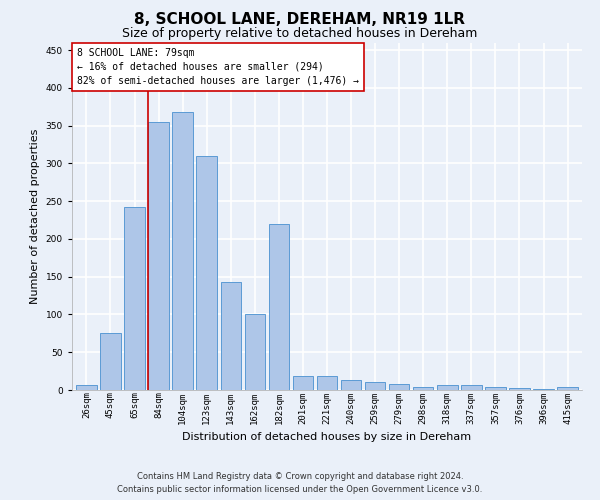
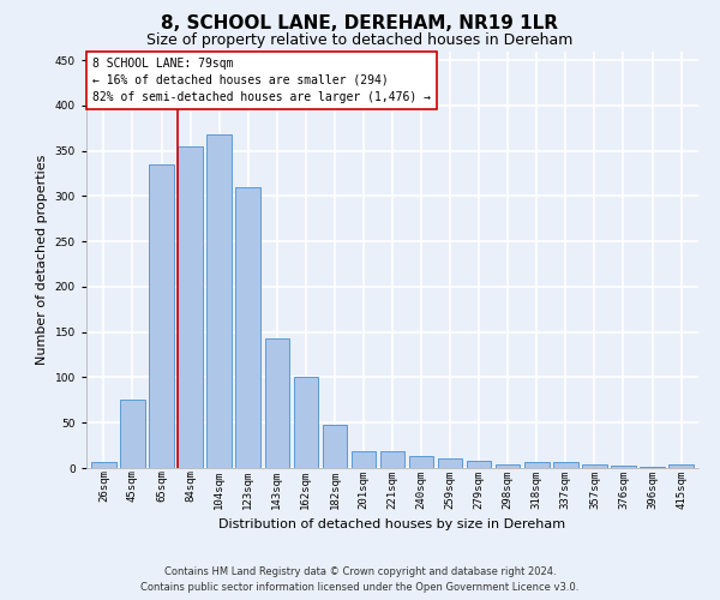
65sqm: 242 -> 335
182sqm: 220 -> 47
